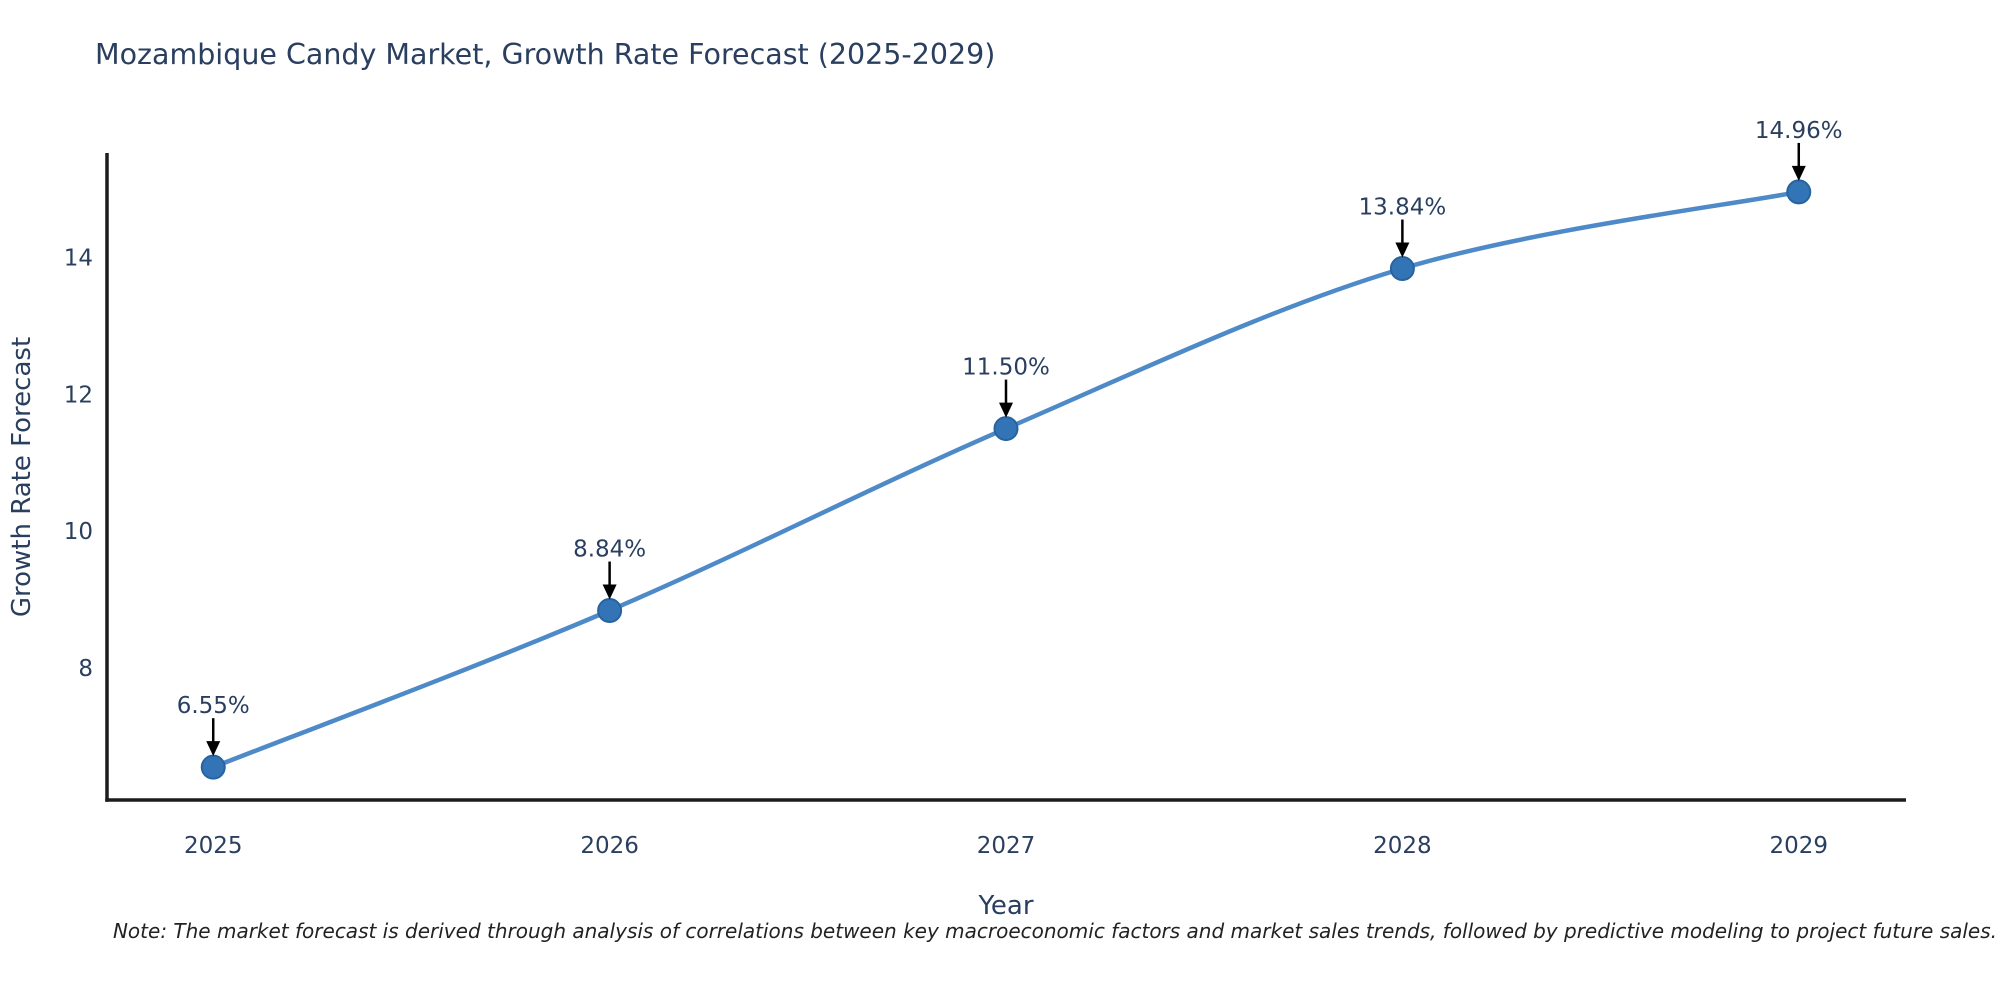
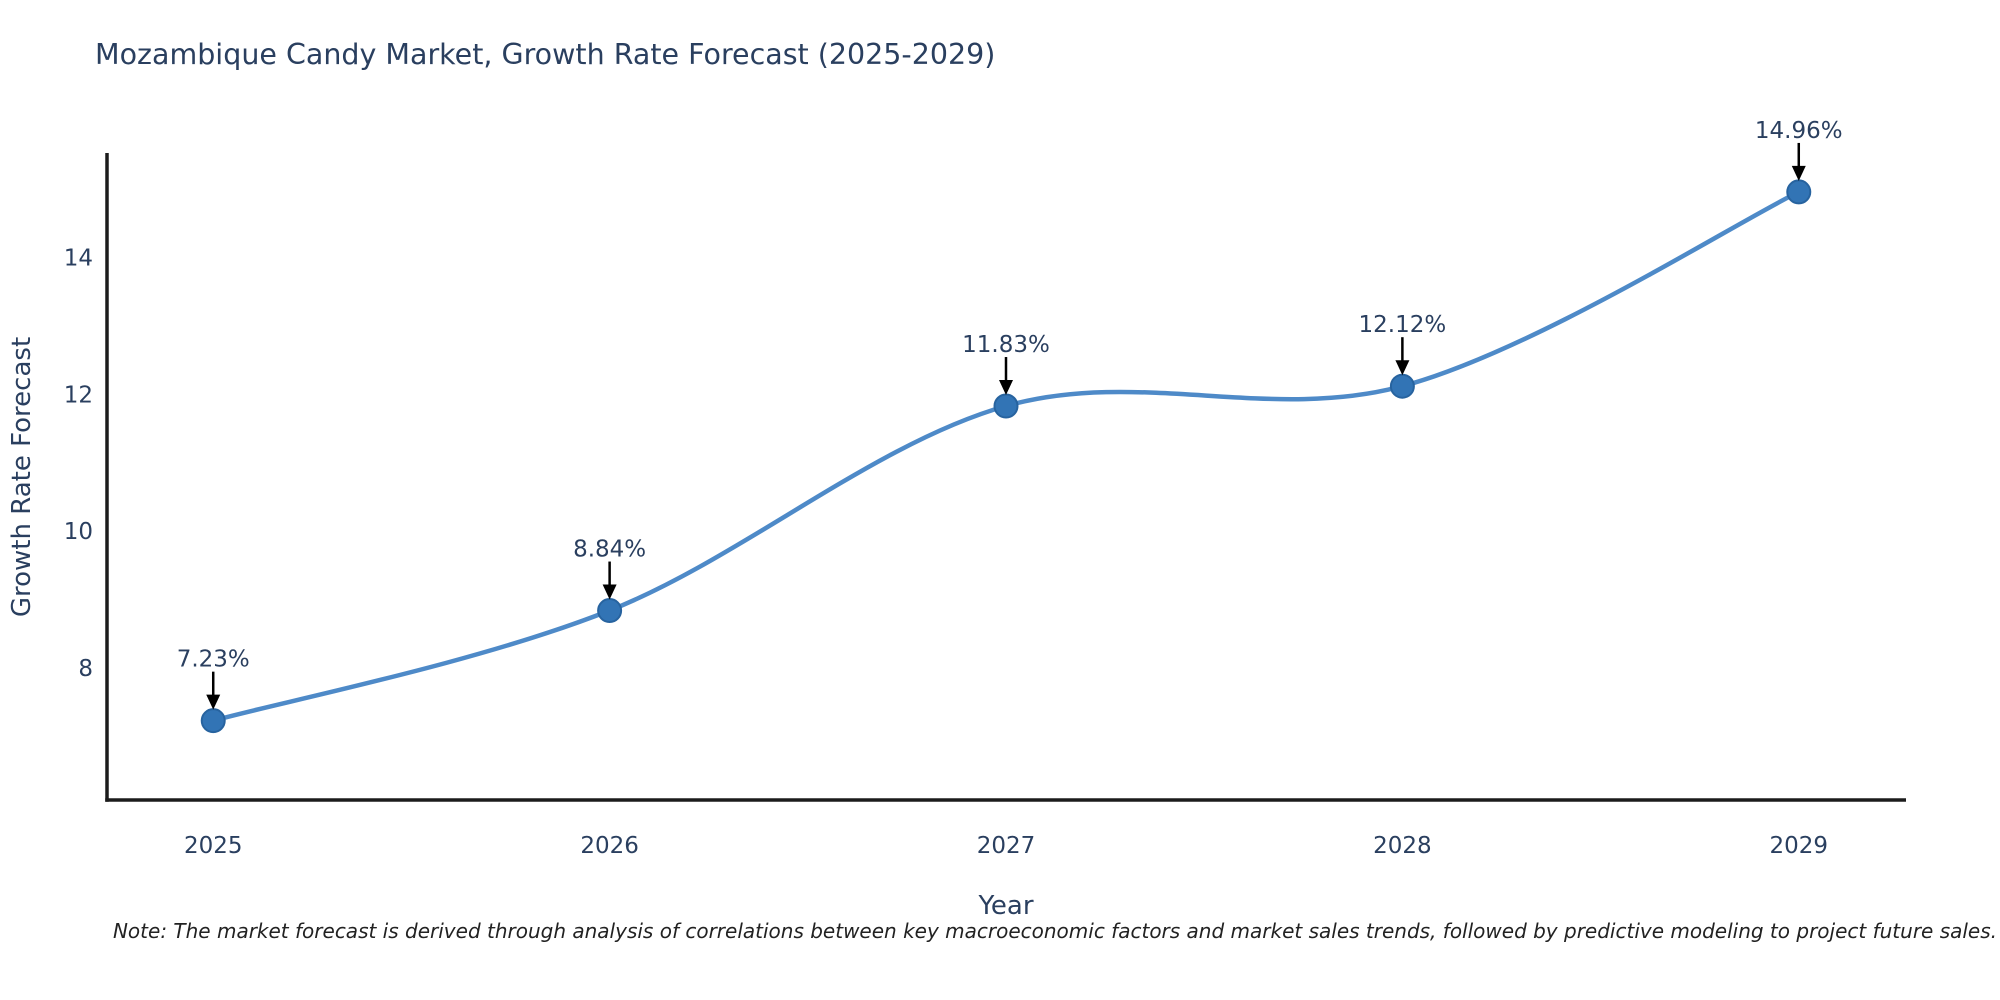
2025: 6.55% -> 7.23%
2027: 11.50% -> 11.83%
2028: 13.84% -> 12.12%
